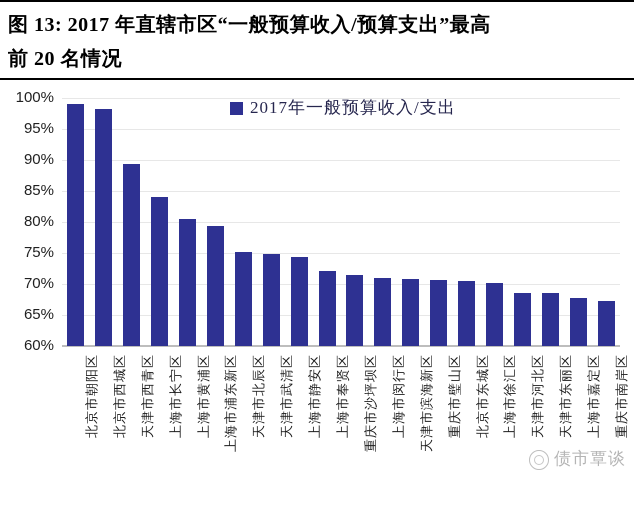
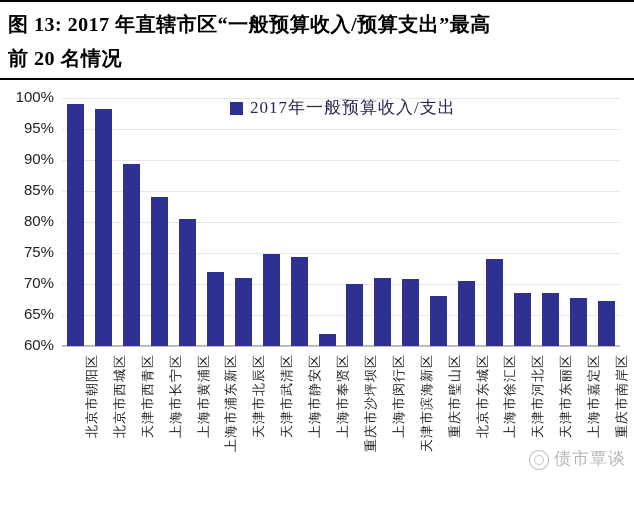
上海市浦东新区: 79% -> 72%
天津市北辰区: 75% -> 71%
上海市奉贤区: 72% -> 62%
重庆市沙坪坝区: 71% -> 70%
重庆市璧山区: 71% -> 68%
上海市徐汇区: 70% -> 74%
